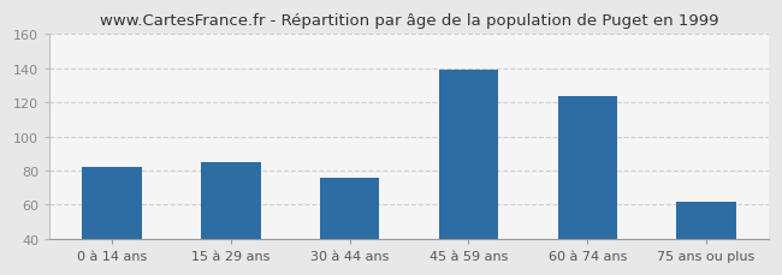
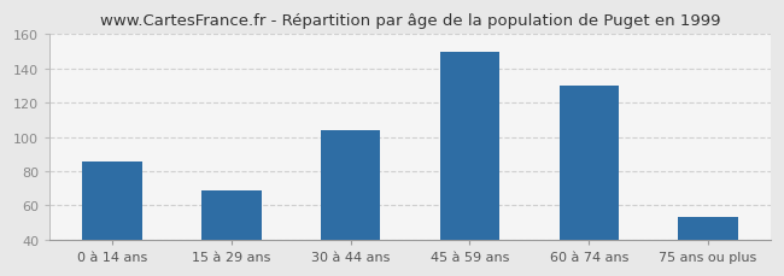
0 à 14 ans: 82 -> 86
15 à 29 ans: 85 -> 69
30 à 44 ans: 76 -> 104
45 à 59 ans: 139 -> 150
60 à 74 ans: 124 -> 130
75 ans ou plus: 62 -> 53
